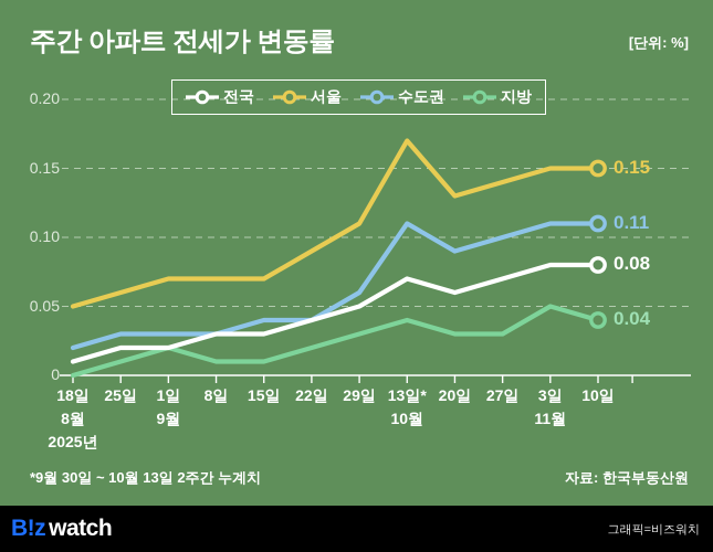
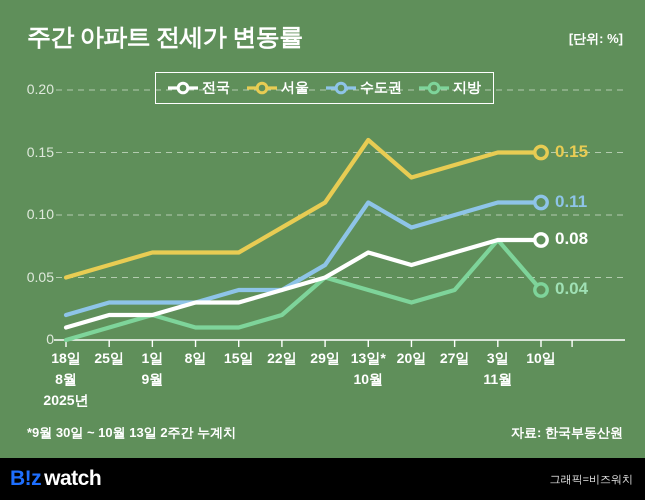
지방/29일: 0.03 -> 0.05
서울/13일*: 0.17 -> 0.16
지방/27일: 0.03 -> 0.04
지방/3일: 0.05 -> 0.08
